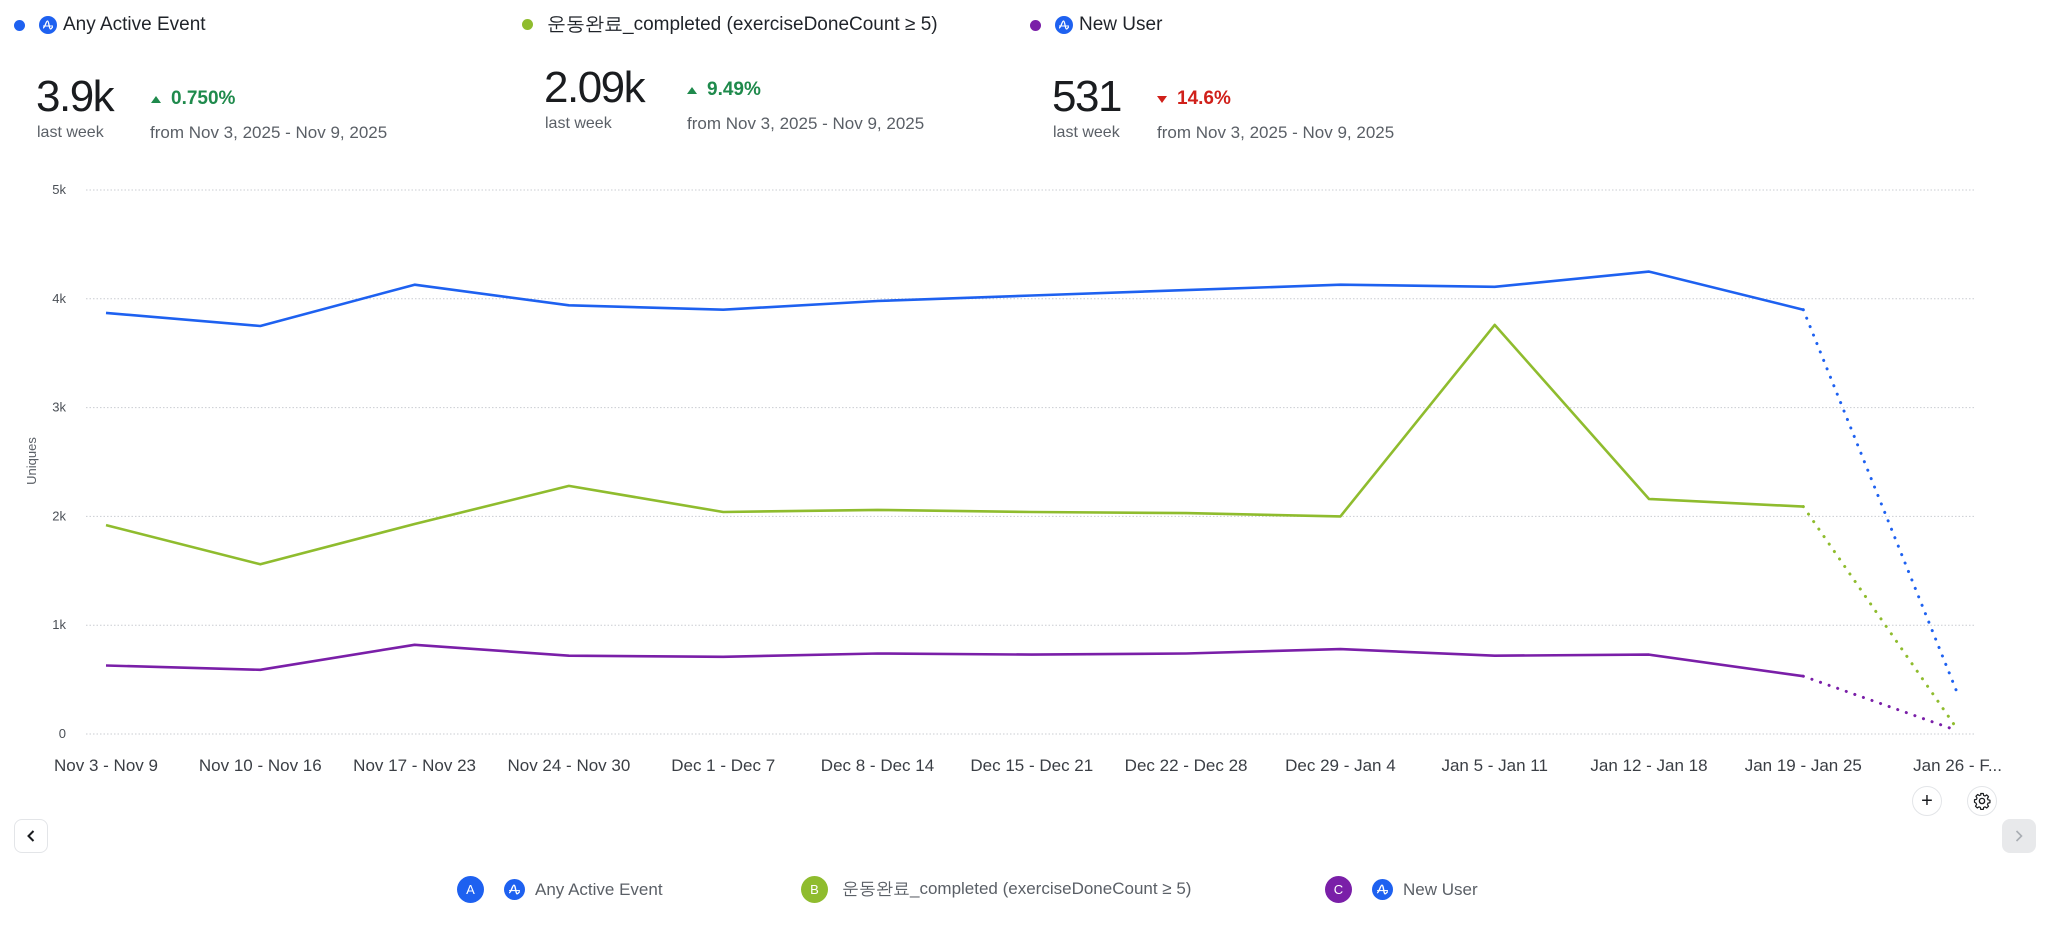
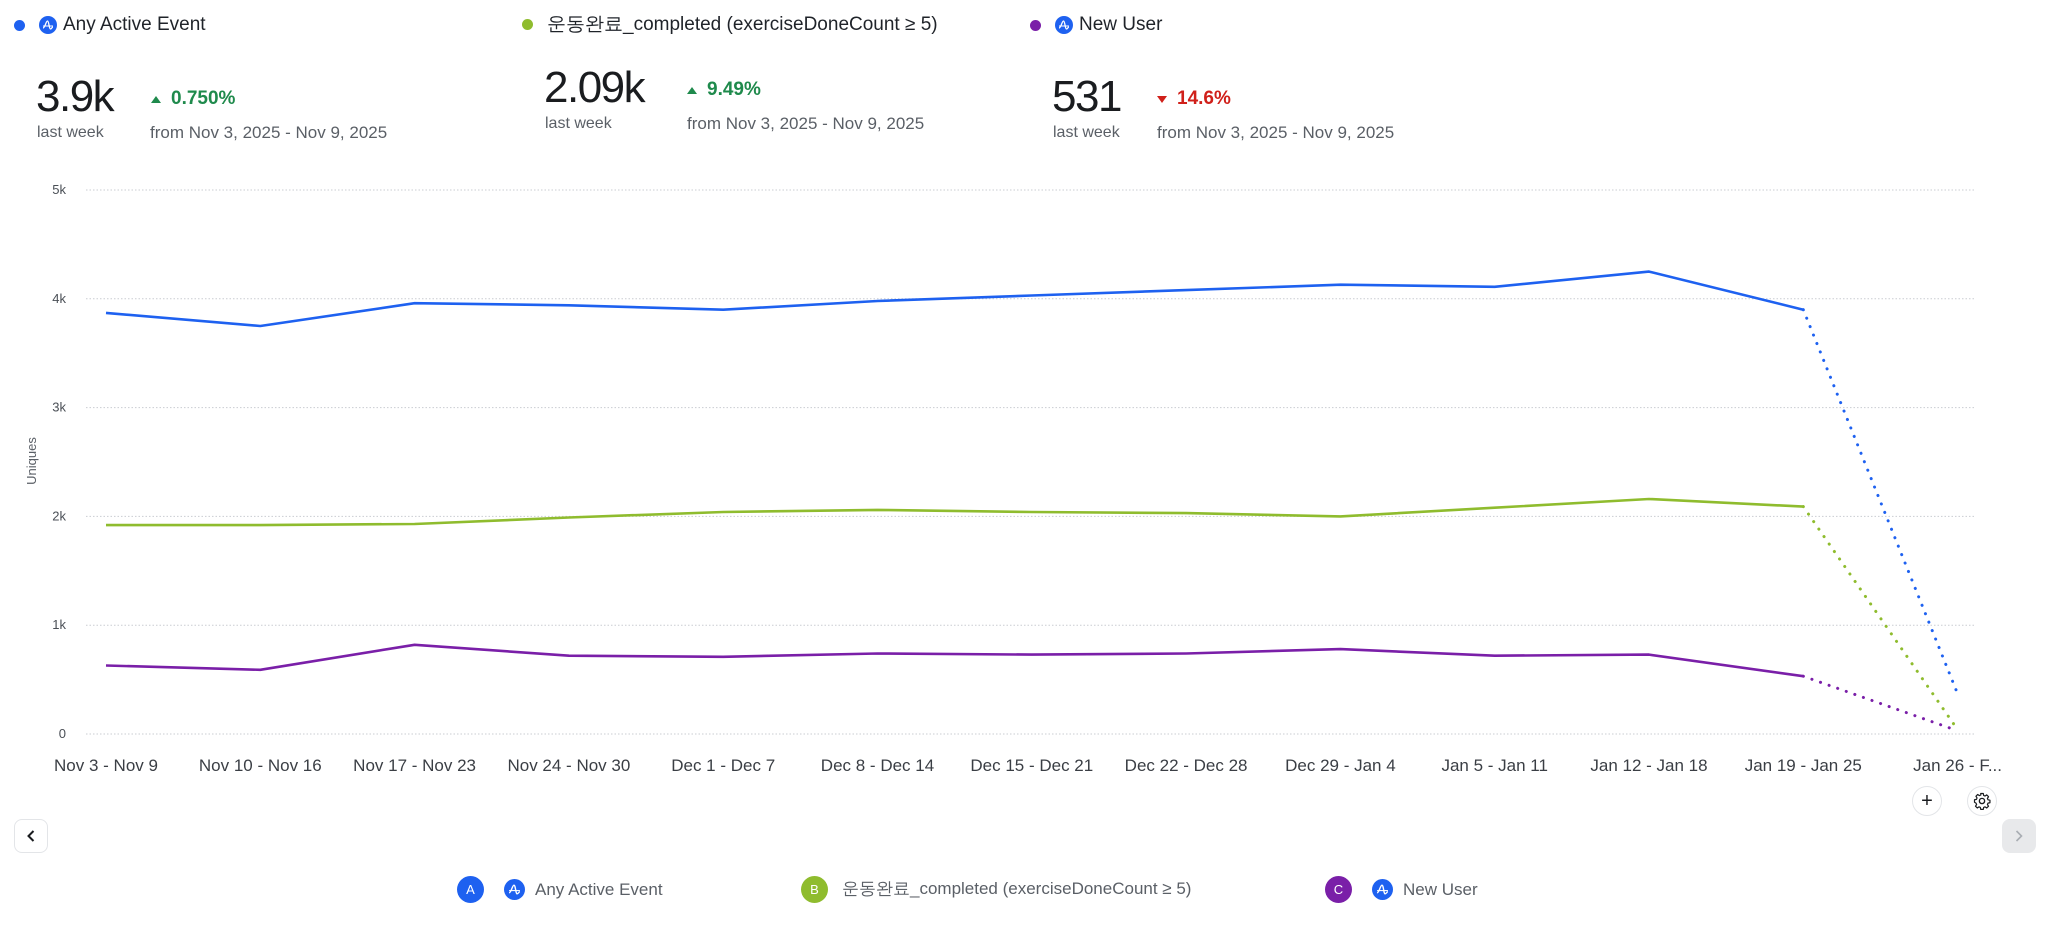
운동완료_completed (exerciseDoneCount ≥ 5)/Nov 10 - Nov 16: 1.56k -> 1.92k
Any Active Event/Nov 17 - Nov 23: 4.13k -> 3.96k
운동완료_completed (exerciseDoneCount ≥ 5)/Nov 24 - Nov 30: 2.28k -> 1.99k
운동완료_completed (exerciseDoneCount ≥ 5)/Jan 5 - Jan 11: 3.76k -> 2.08k
